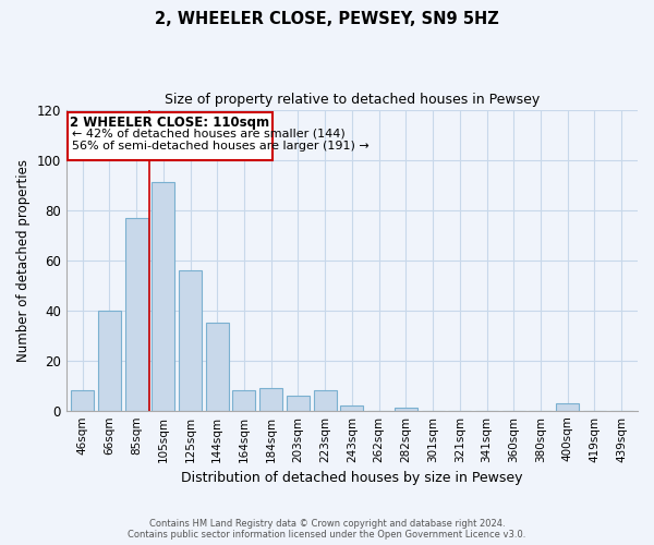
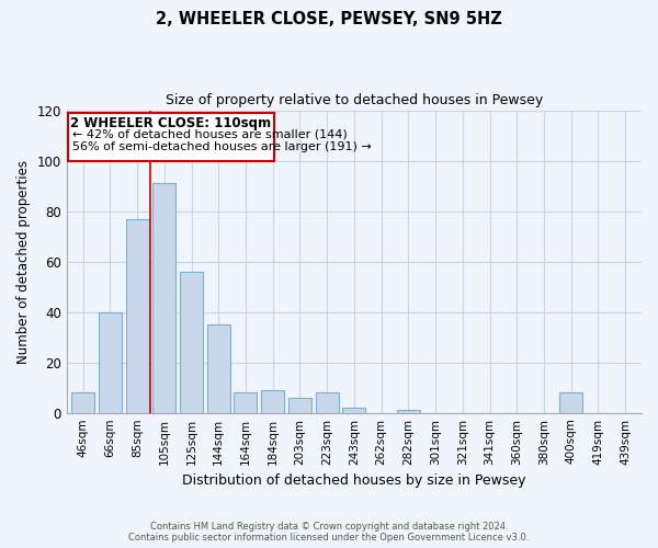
400sqm: 3 -> 8
